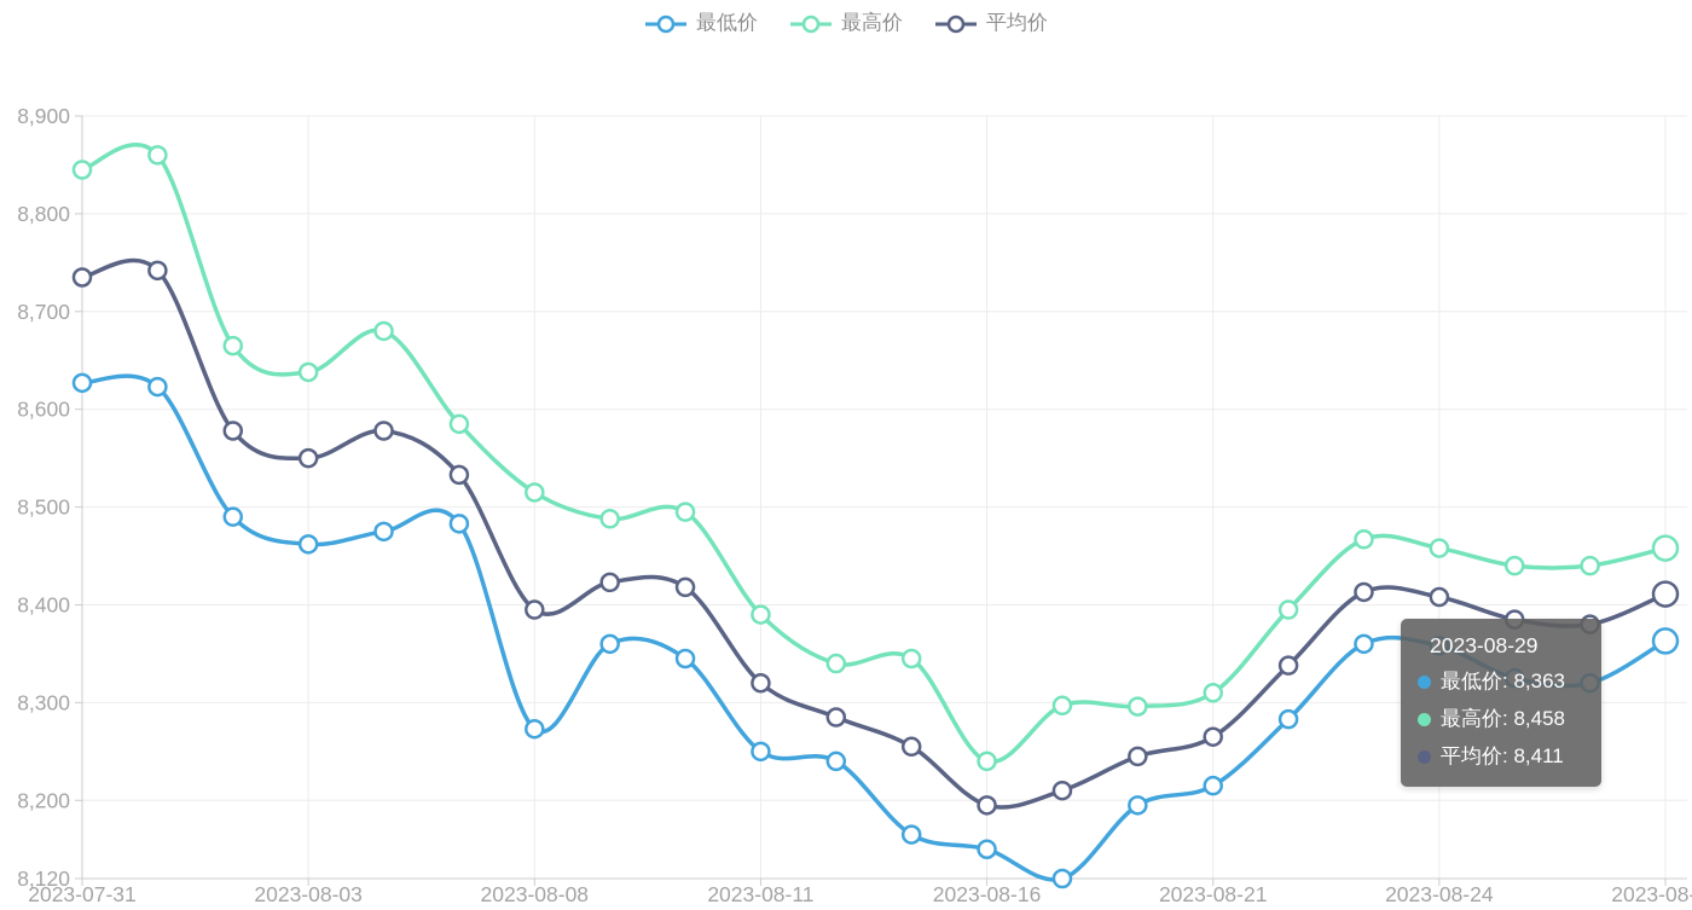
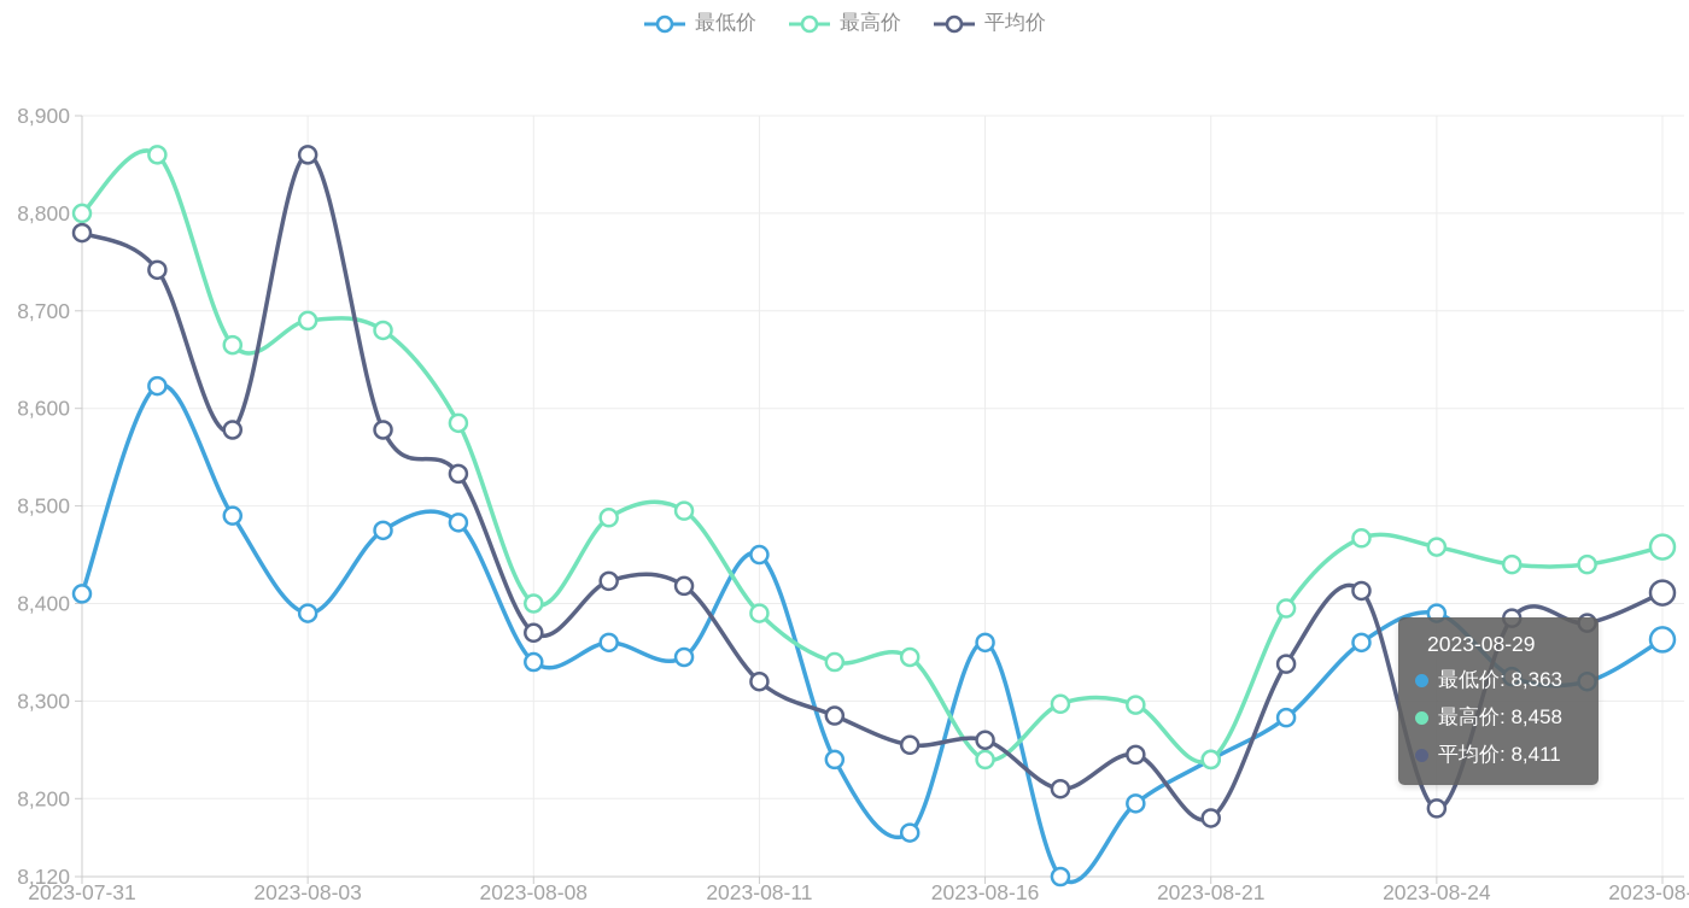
最低价/2023-07-31: 8630 -> 8410
最高价/2023-07-31: 8840 -> 8800
平均价/2023-07-31: 8740 -> 8780
最低价/2023-08-03: 8460 -> 8390
最高价/2023-08-03: 8640 -> 8690
平均价/2023-08-03: 8550 -> 8860
最低价/2023-08-08: 8270 -> 8340
最高价/2023-08-08: 8520 -> 8400
平均价/2023-08-08: 8400 -> 8370
最低价/2023-08-11: 8250 -> 8450
最低价/2023-08-16: 8150 -> 8360
平均价/2023-08-16: 8200 -> 8260
最低价/2023-08-21: 8220 -> 8240
最高价/2023-08-21: 8310 -> 8240
平均价/2023-08-21: 8260 -> 8180
最低价/2023-08-24: 8360 -> 8390
平均价/2023-08-24: 8410 -> 8190
